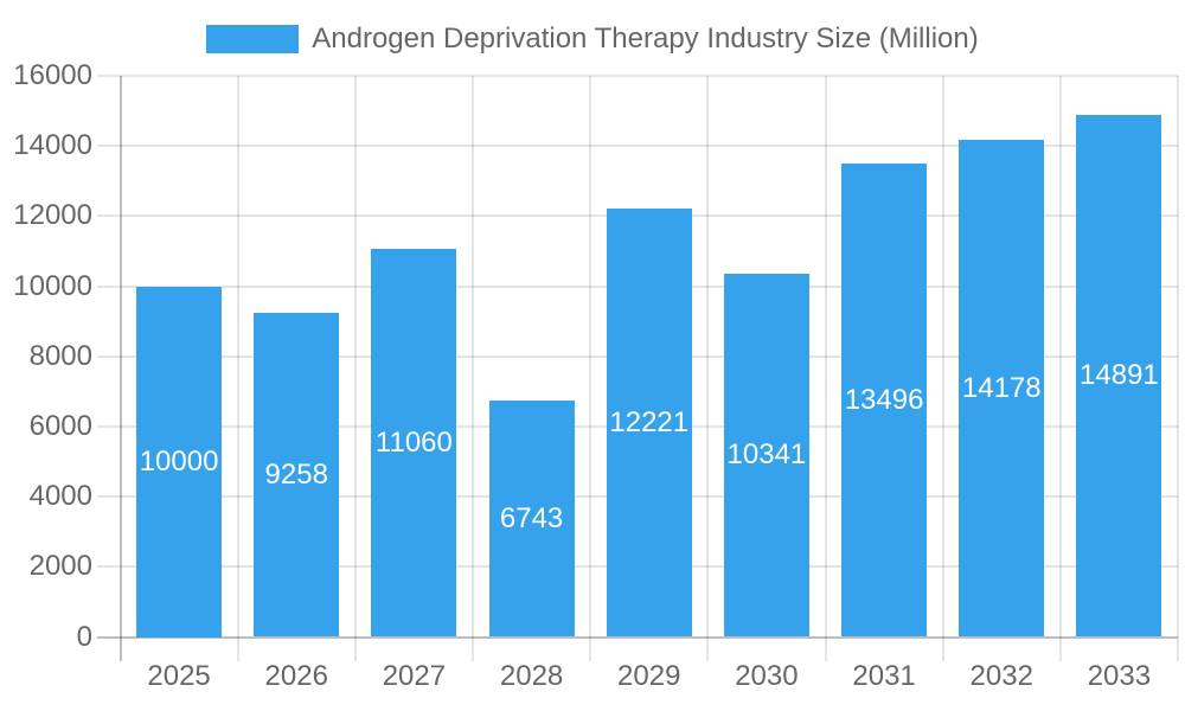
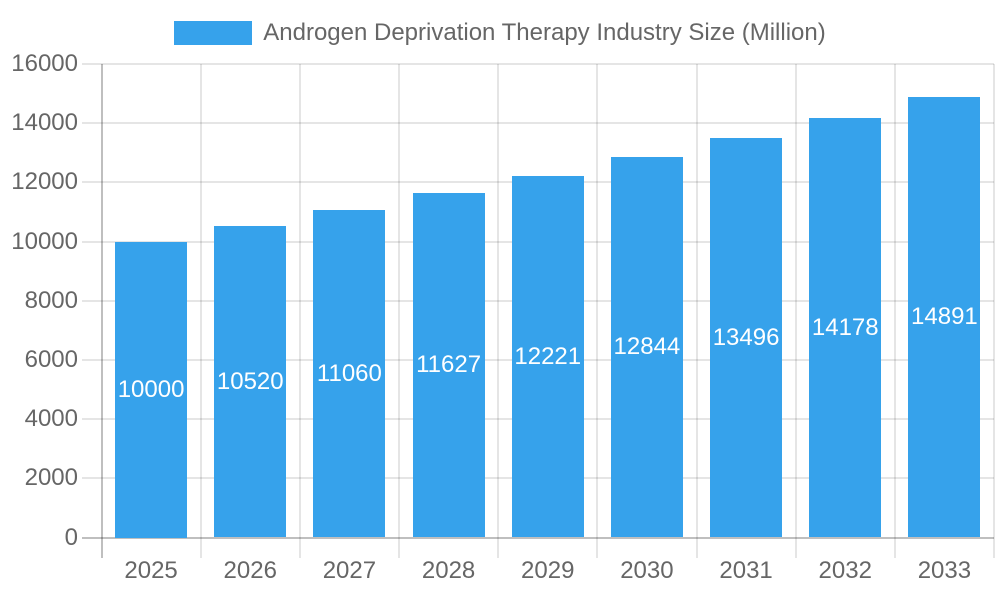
2026: 9258 -> 10520
2028: 6743 -> 11627
2030: 10341 -> 12844
